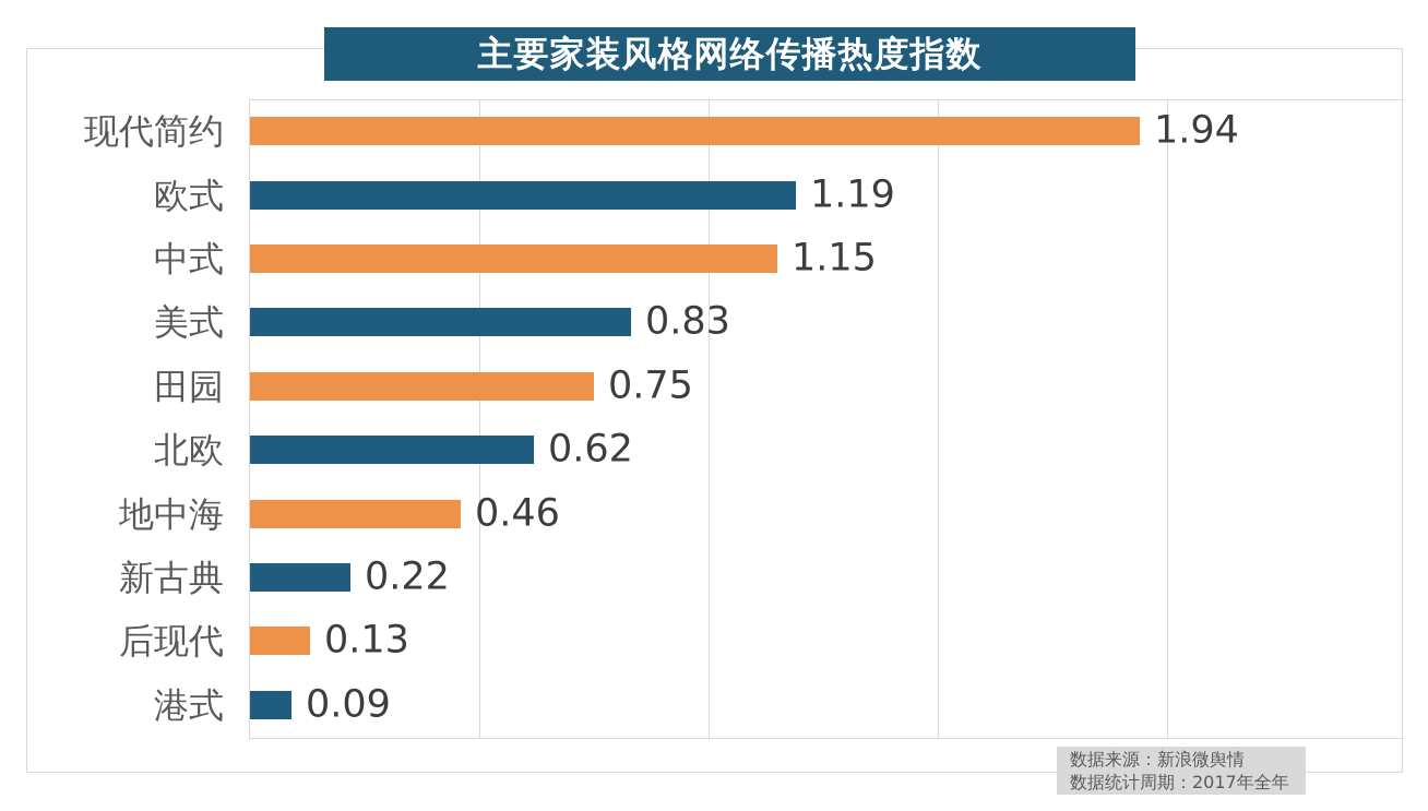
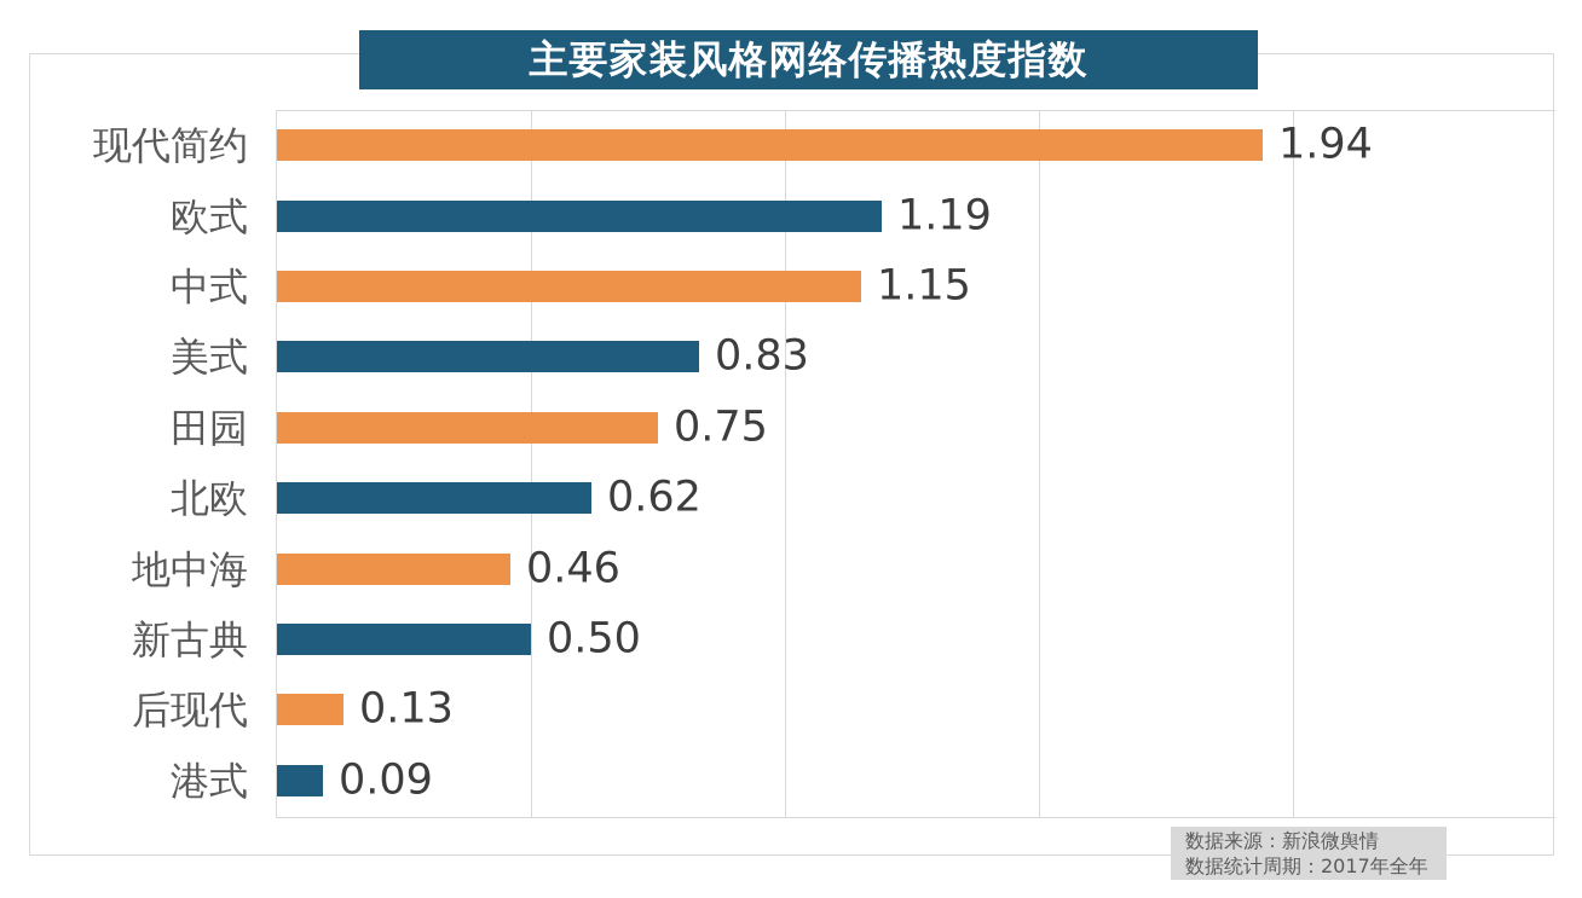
新古典: 0.22 -> 0.50
